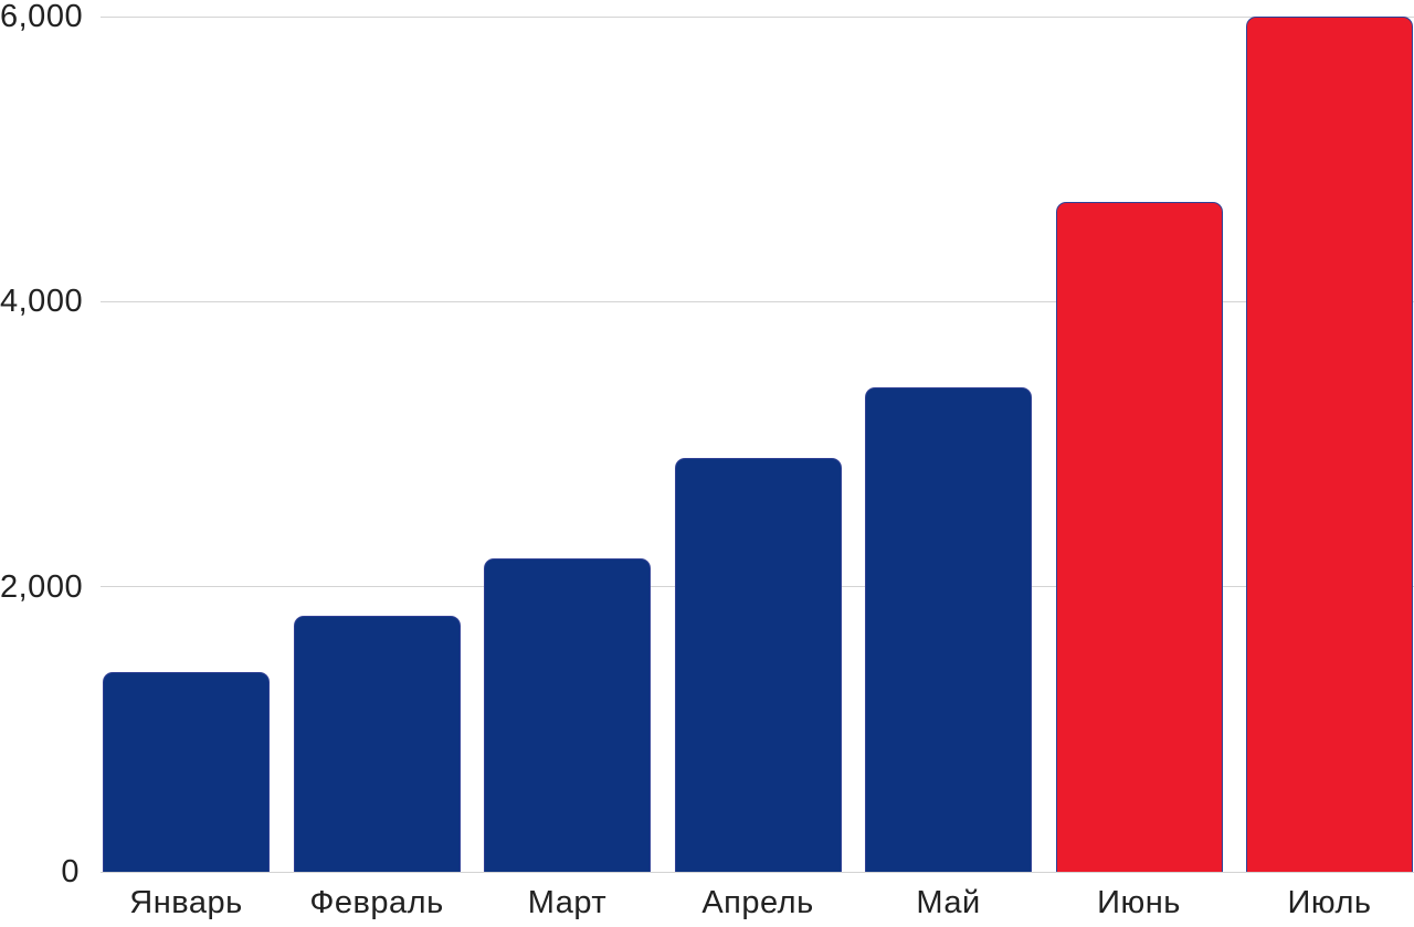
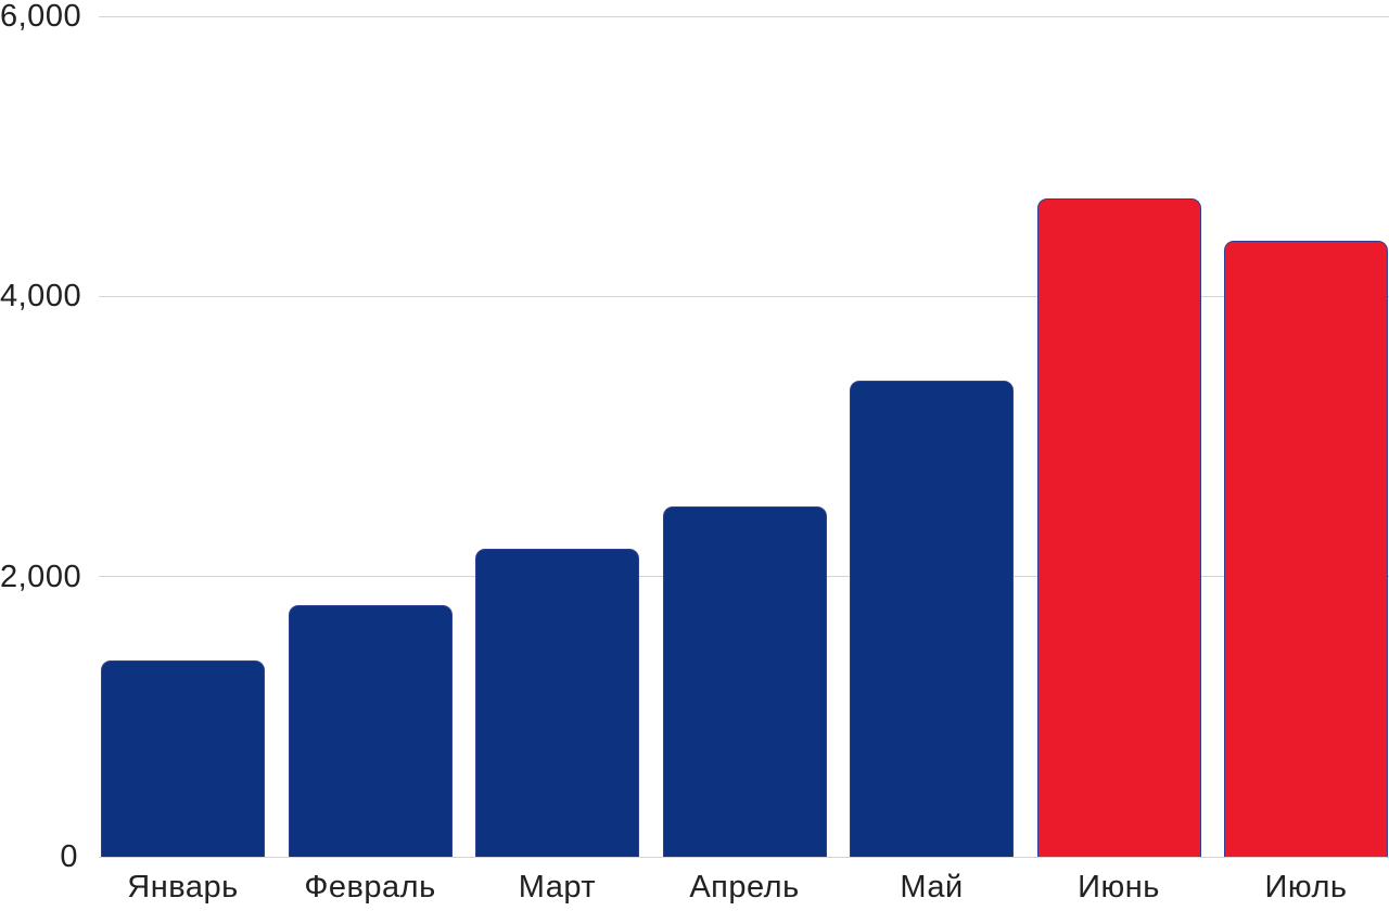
Апрель: 2900 -> 2500
Июль: 6000 -> 4400
